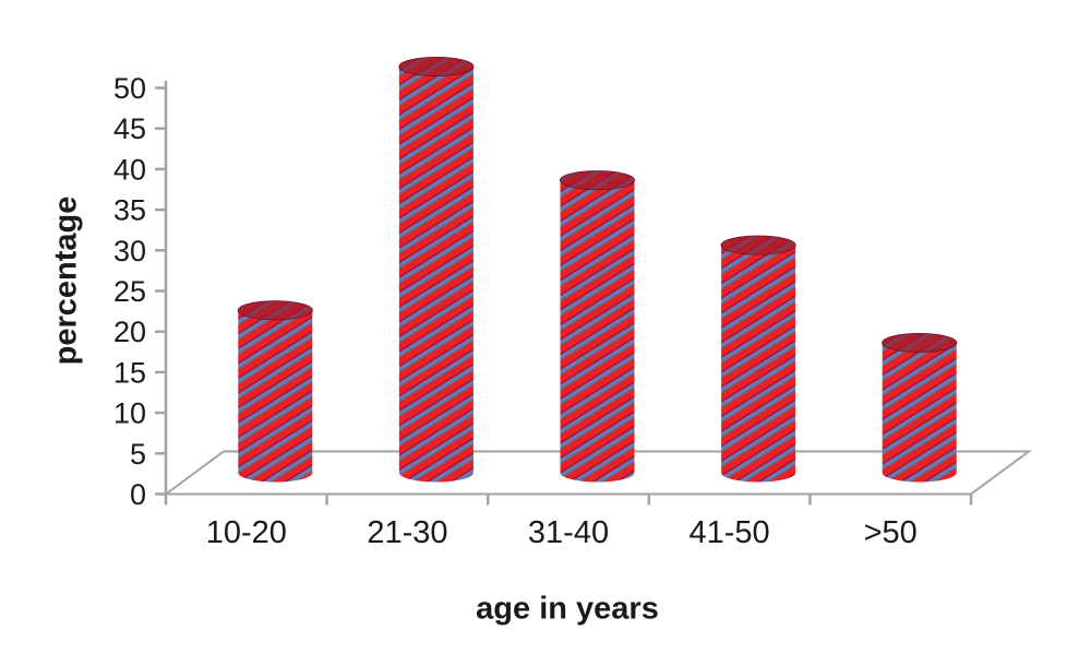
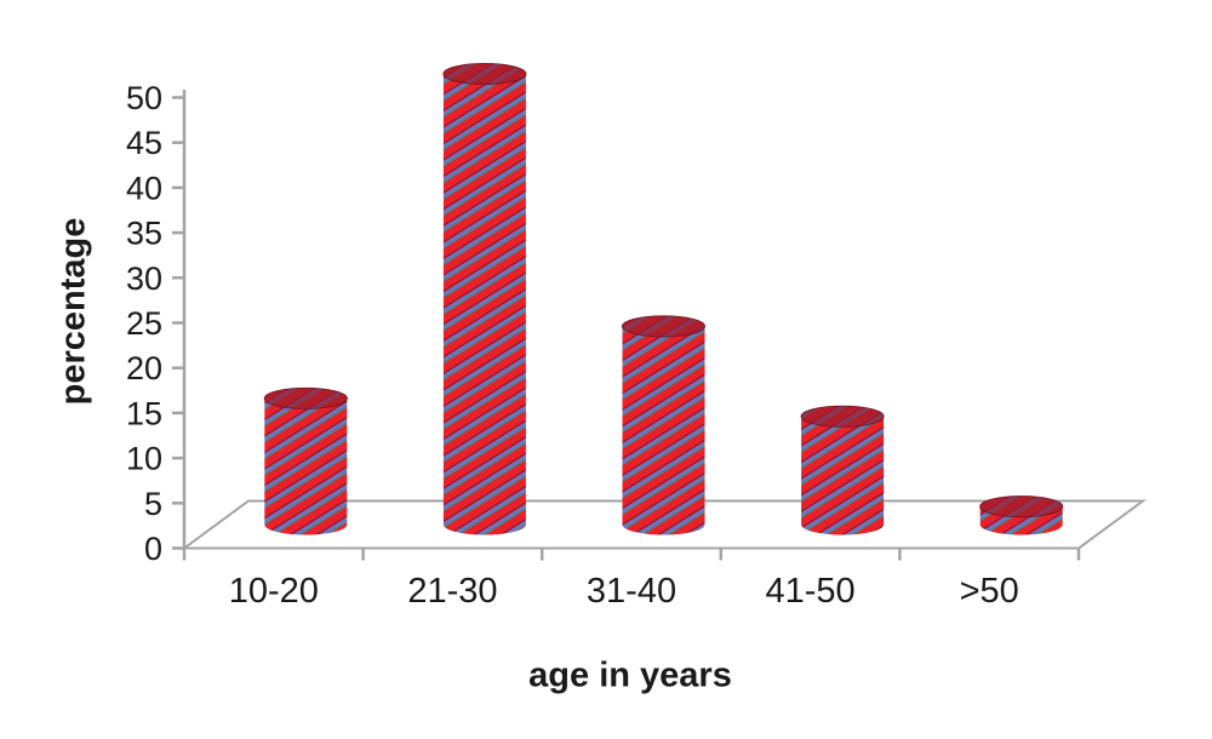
10-20: 20 -> 14
31-40: 36 -> 22
41-50: 28 -> 12
>50: 16 -> 2
